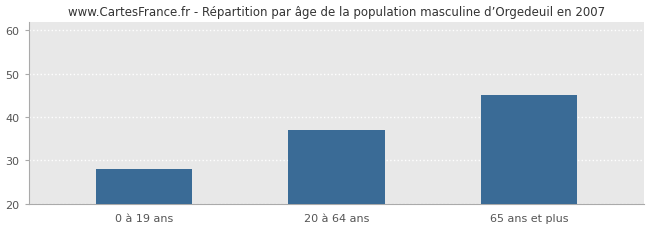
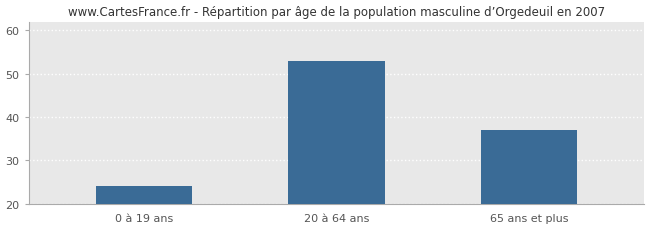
0 à 19 ans: 28 -> 24
20 à 64 ans: 37 -> 53
65 ans et plus: 45 -> 37
